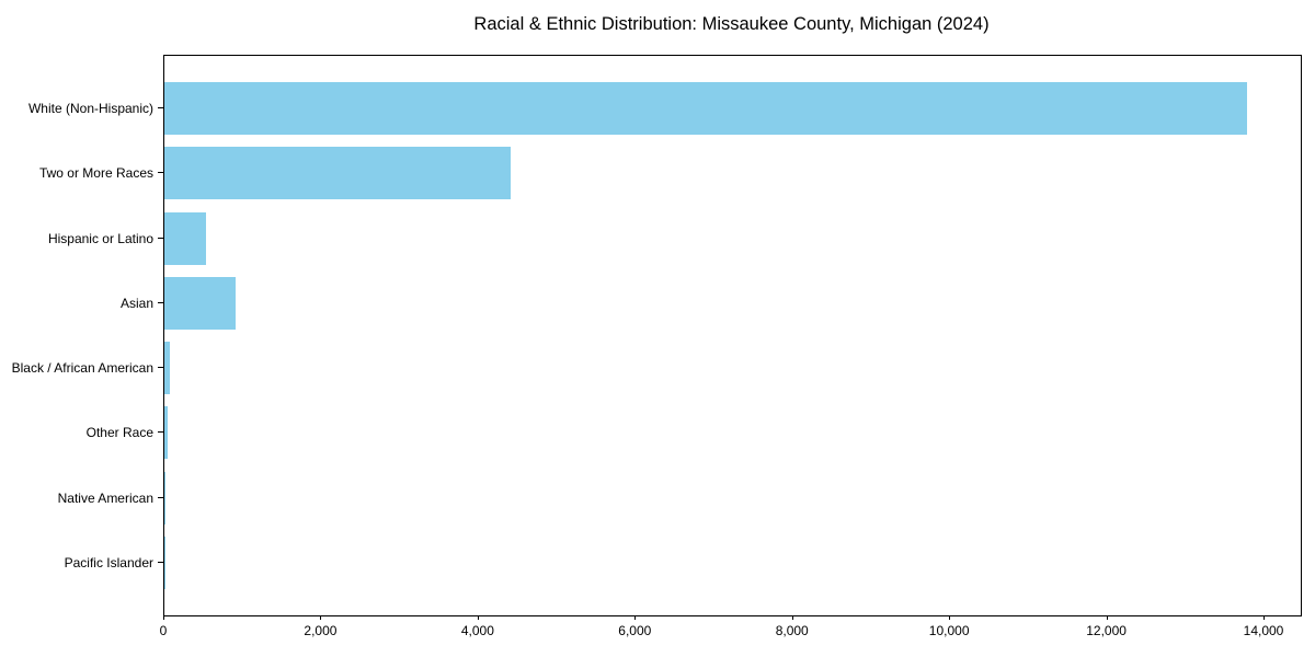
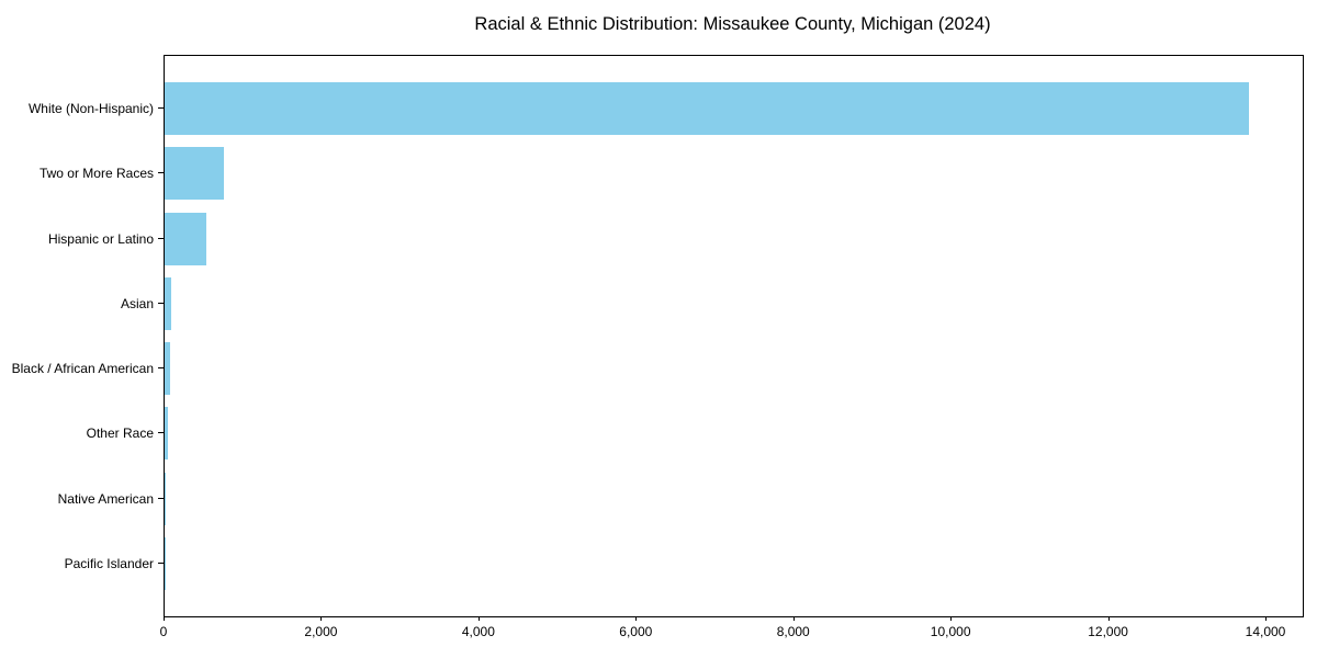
Two or More Races: 4400 -> 800
Asian: 900 -> 100
